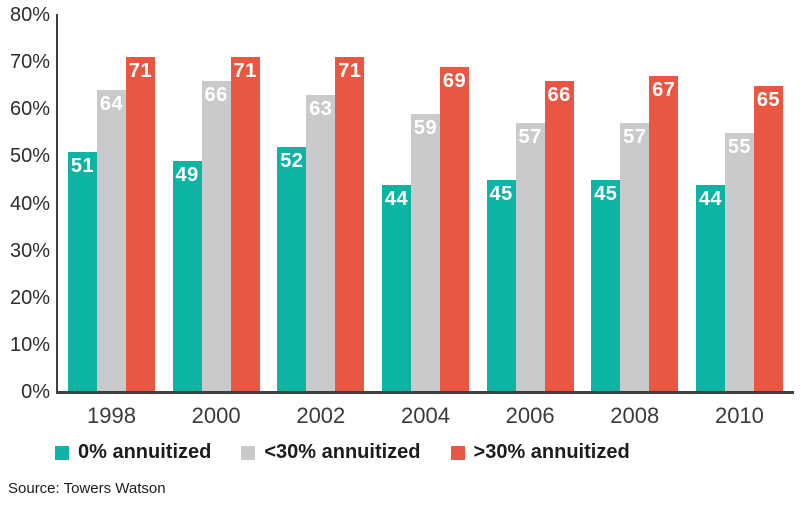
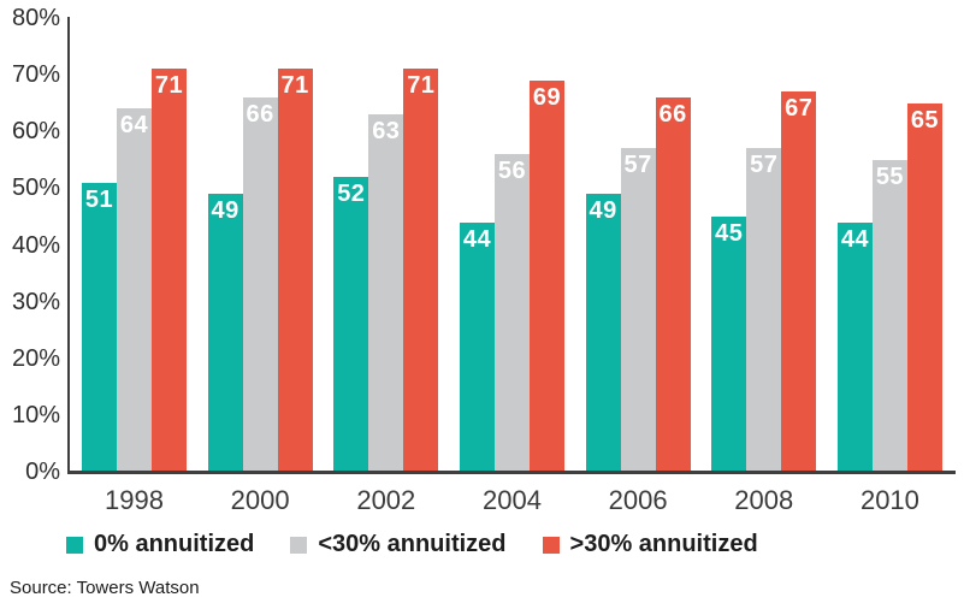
<30% annuitized/2004: 59 -> 56
0% annuitized/2006: 45 -> 49
